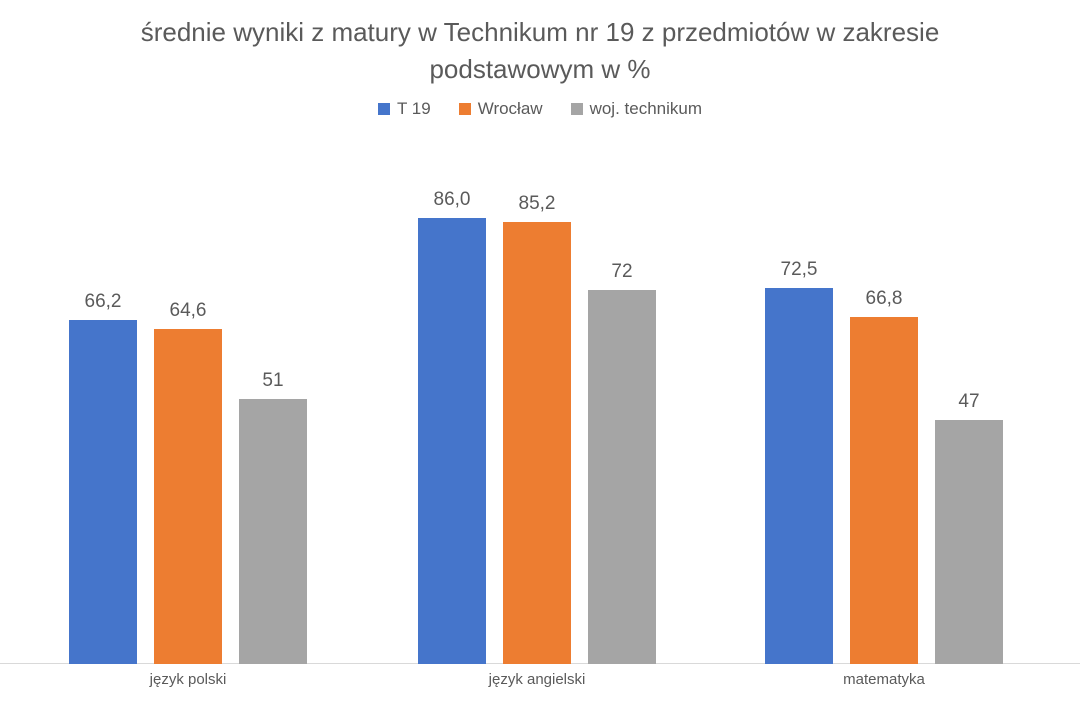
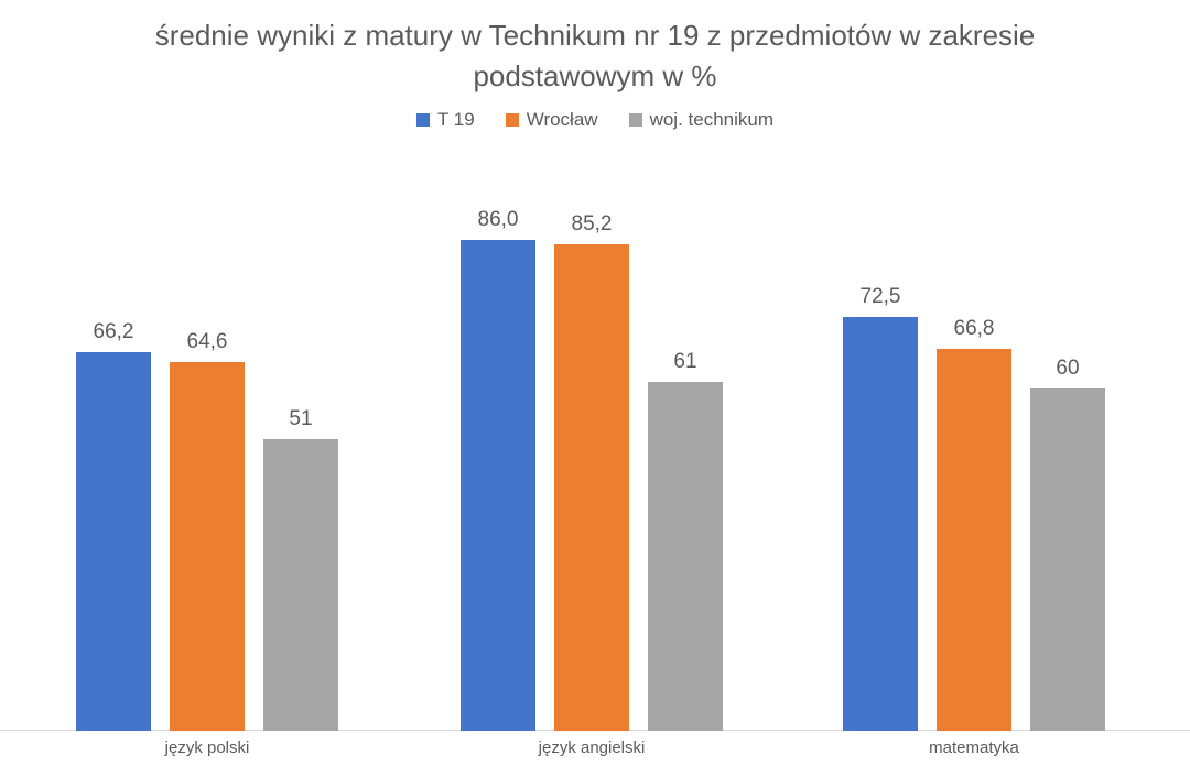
woj. technikum/język angielski: 72 -> 61
woj. technikum/matematyka: 47 -> 60
